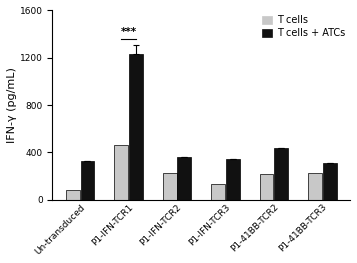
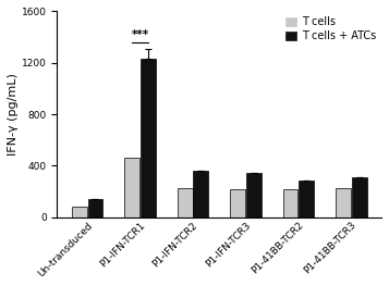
T cells + ATCs/Un-transduced: 330 -> 140
T cells/P1-IFN-TCR3: 130 -> 220
T cells + ATCs/P1-41BB-TCR2: 440 -> 280
